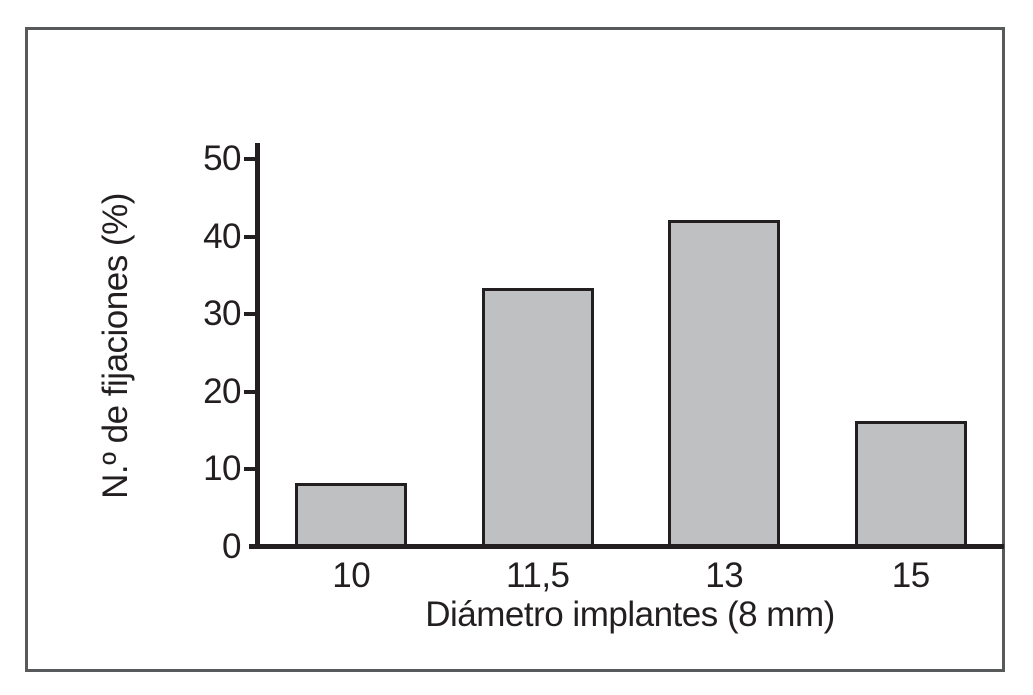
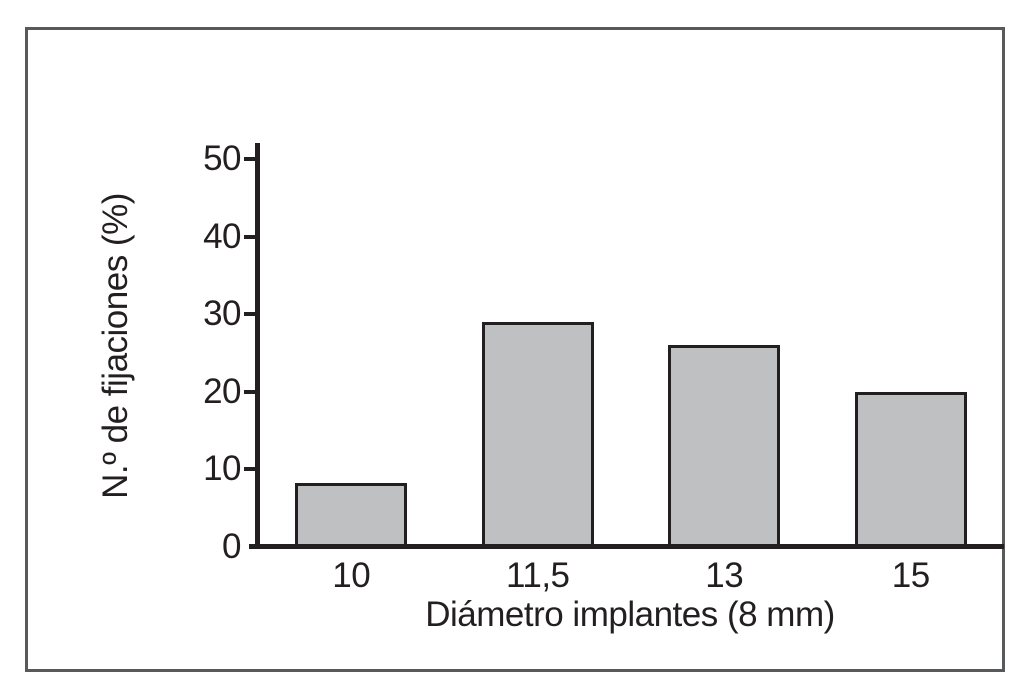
11,5: 33 -> 29
13: 42 -> 26
15: 16 -> 20
